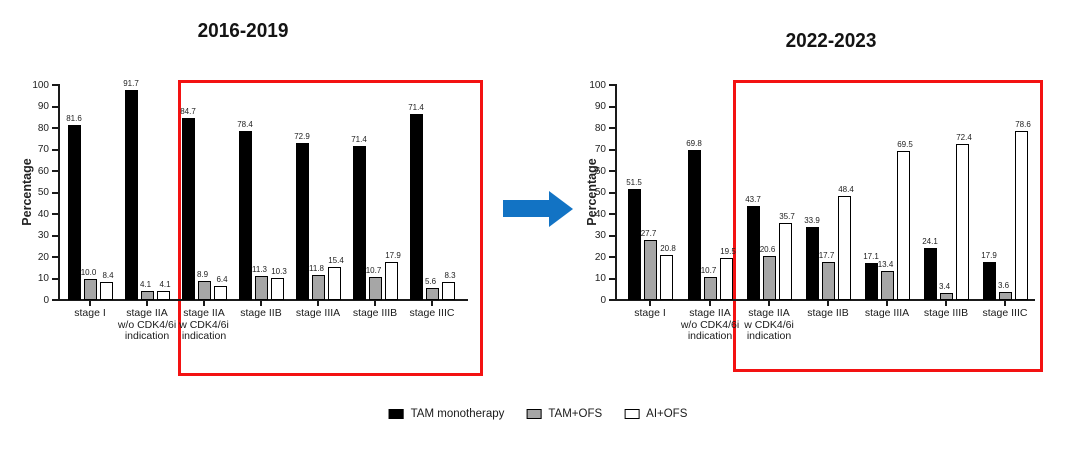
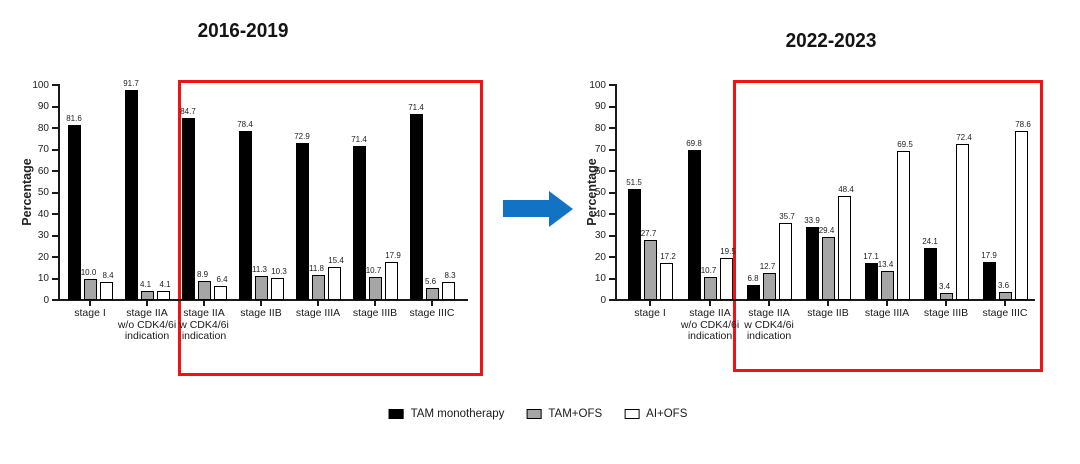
2022-2023/AI+OFS/stage I: 20.8 -> 17.2
2022-2023/TAM monotherapy/stage IIA w CDK4/6i indication: 43.7 -> 6.8
2022-2023/TAM+OFS/stage IIA w CDK4/6i indication: 20.6 -> 12.7
2022-2023/TAM+OFS/stage IIB: 17.7 -> 29.4
